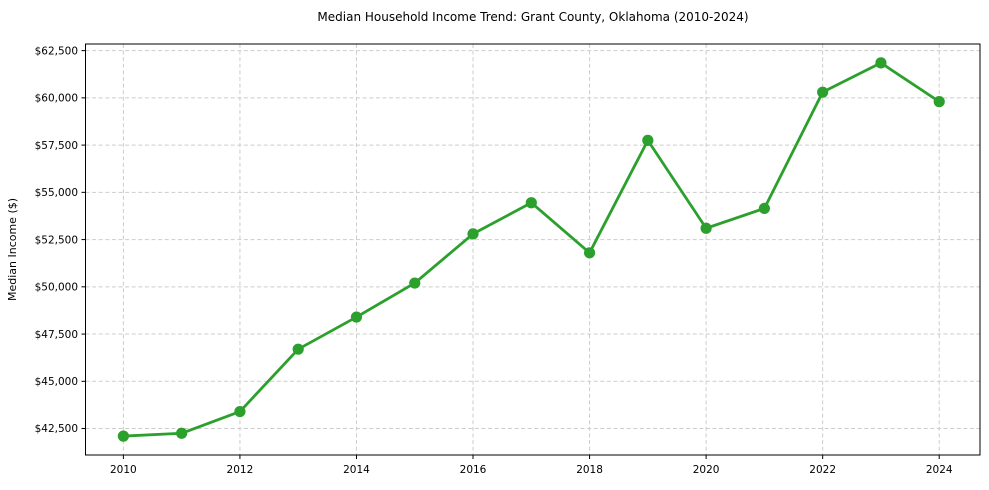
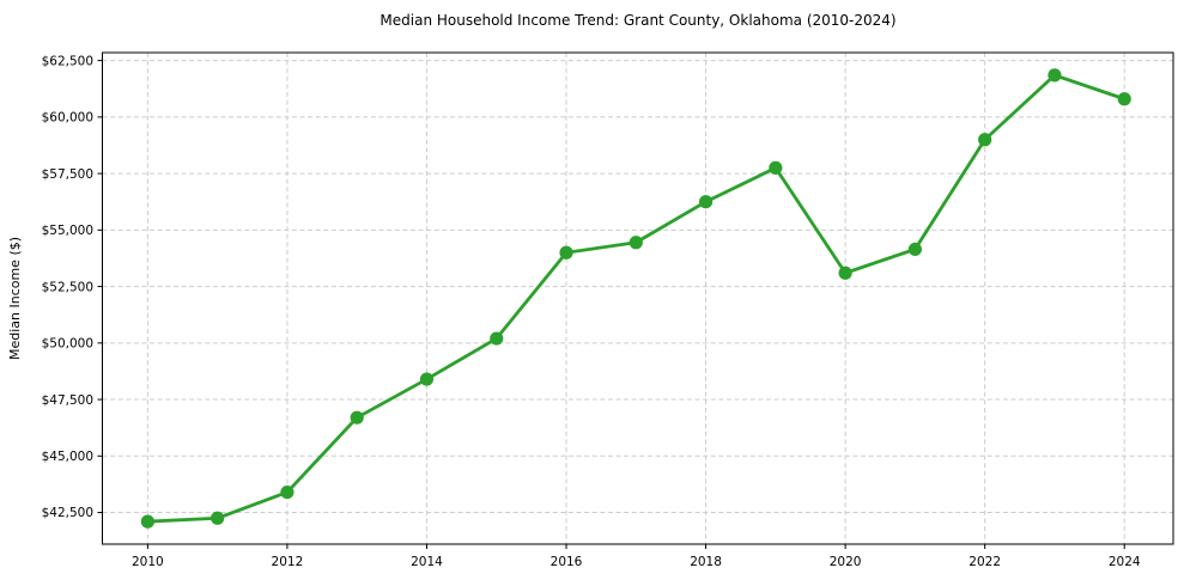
2016: $52800 -> $54000
2018: $51800 -> $56200
2022: $60300 -> $59000
2024: $59800 -> $60800
